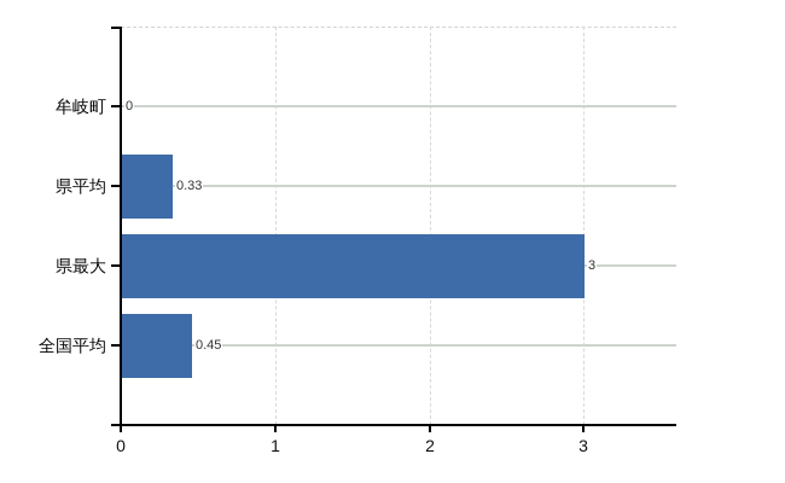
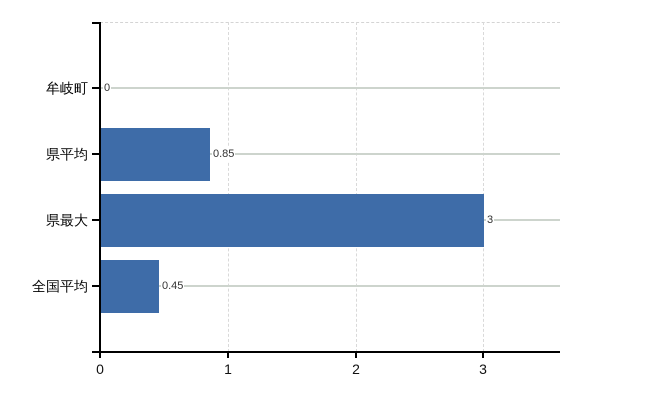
県平均: 0.33 -> 0.85
